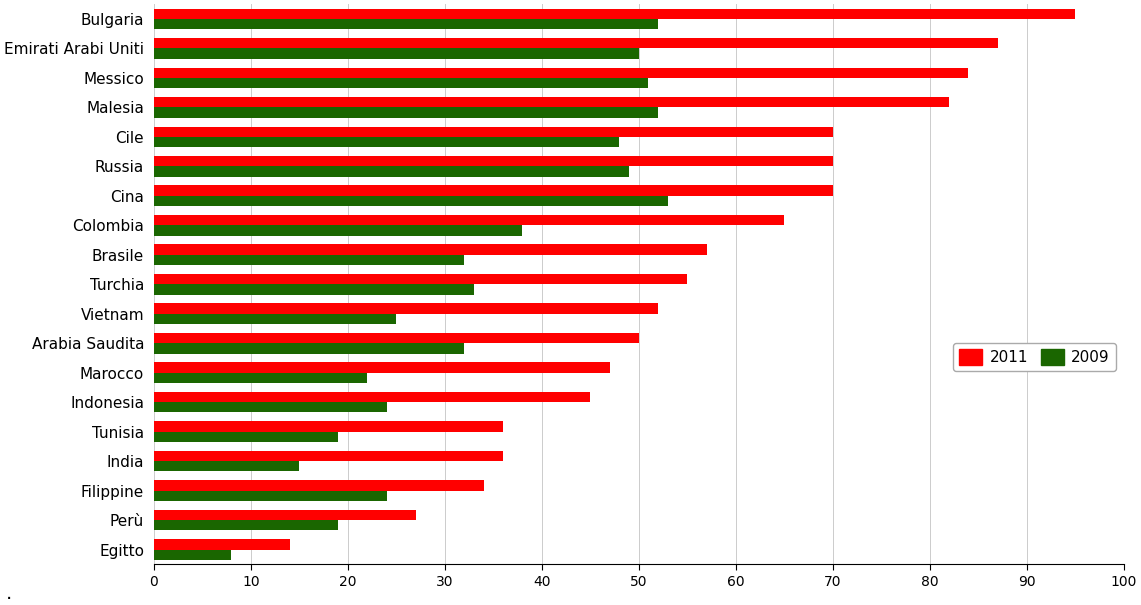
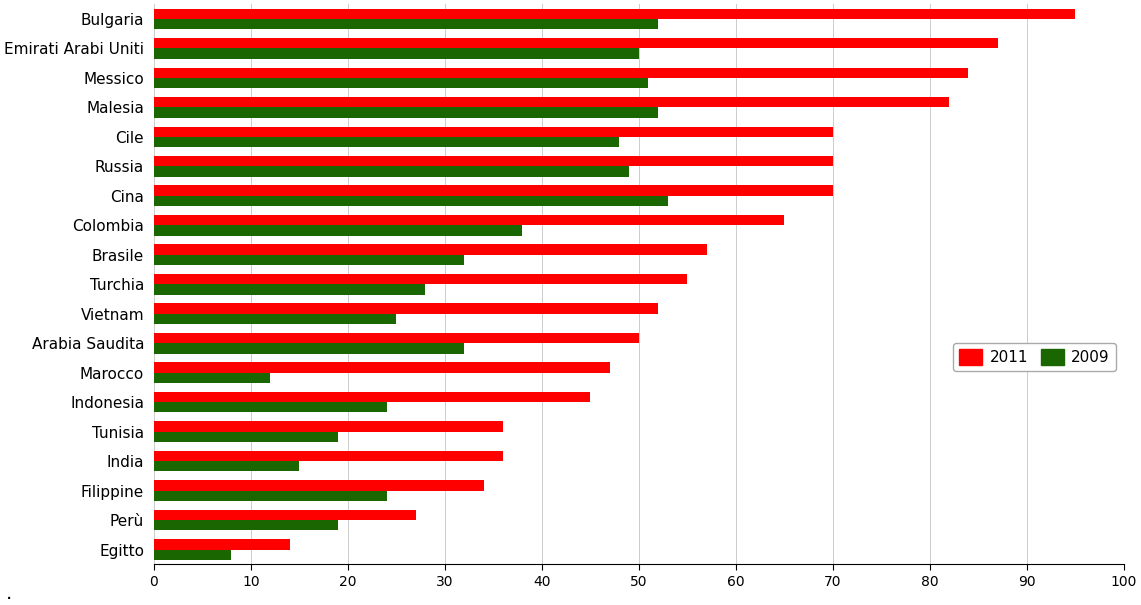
2009/Turchia: 33 -> 28
2009/Marocco: 22 -> 12
